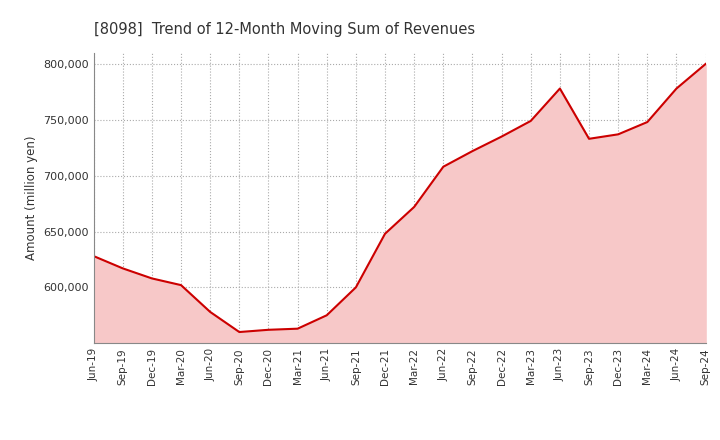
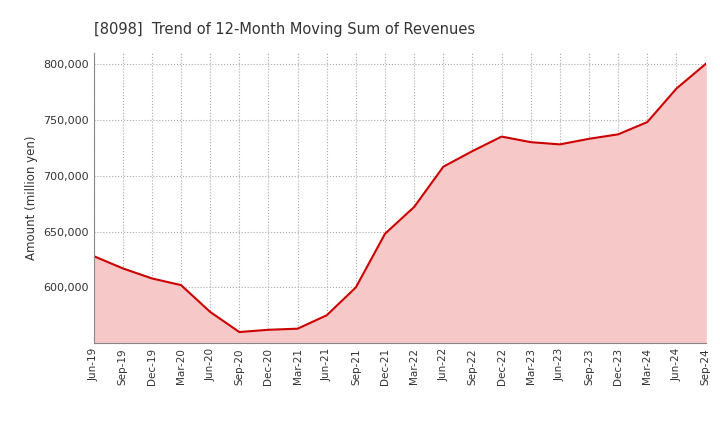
Mar-23: 749,000 -> 730,000
Jun-23: 778,000 -> 728,000
